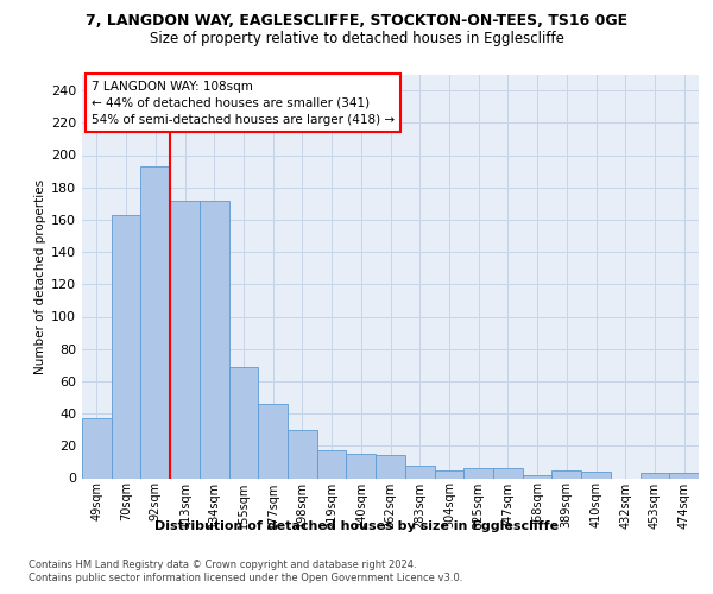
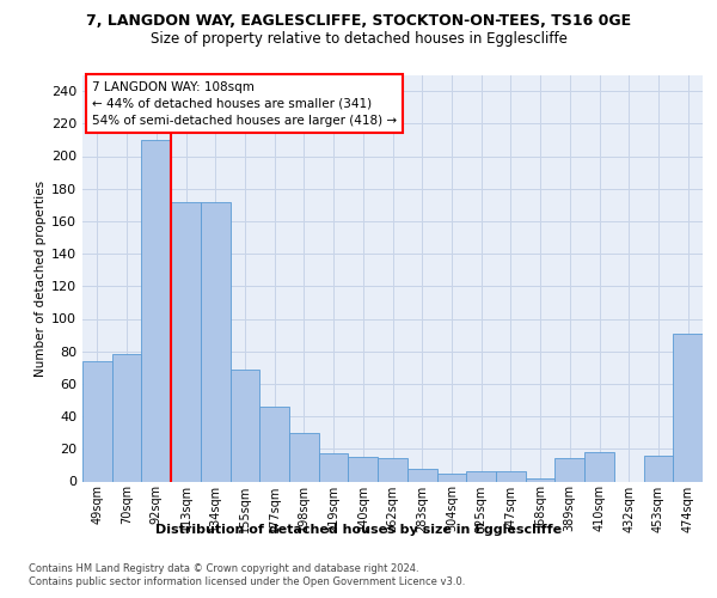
49sqm: 37 -> 74
70sqm: 163 -> 78
92sqm: 193 -> 210
389sqm: 5 -> 14
410sqm: 4 -> 18
453sqm: 3 -> 16
474sqm: 3 -> 91
